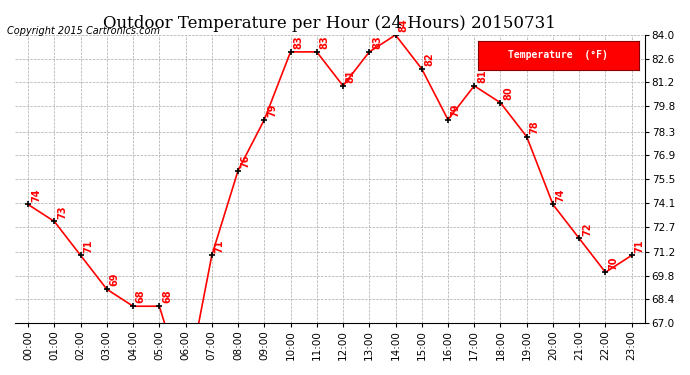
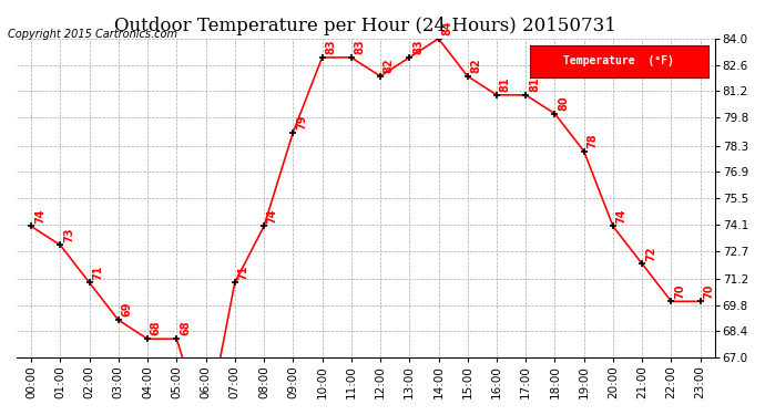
08:00: 76 -> 74
12:00: 81 -> 82
16:00: 79 -> 81
23:00: 71 -> 70
